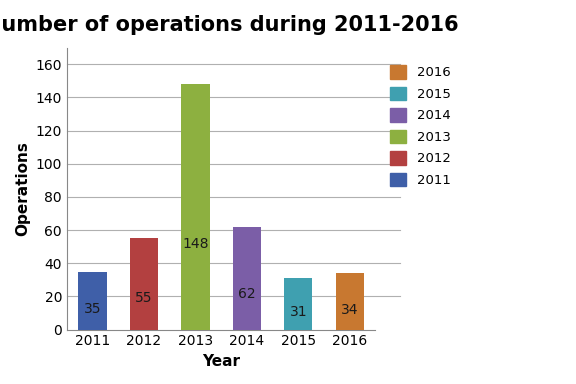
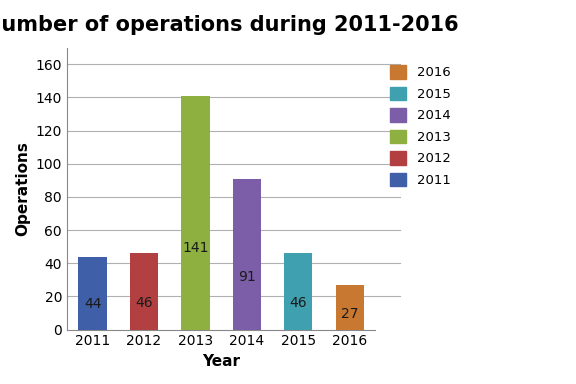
2011: 35 -> 44
2012: 55 -> 46
2013: 148 -> 141
2014: 62 -> 91
2015: 31 -> 46
2016: 34 -> 27
